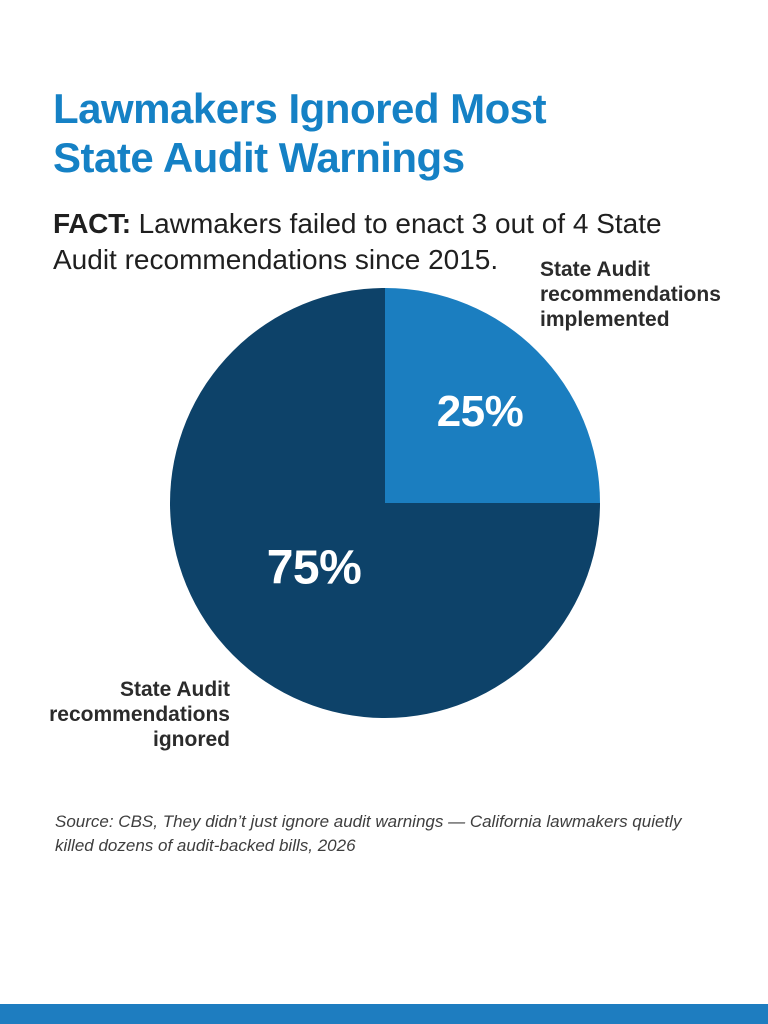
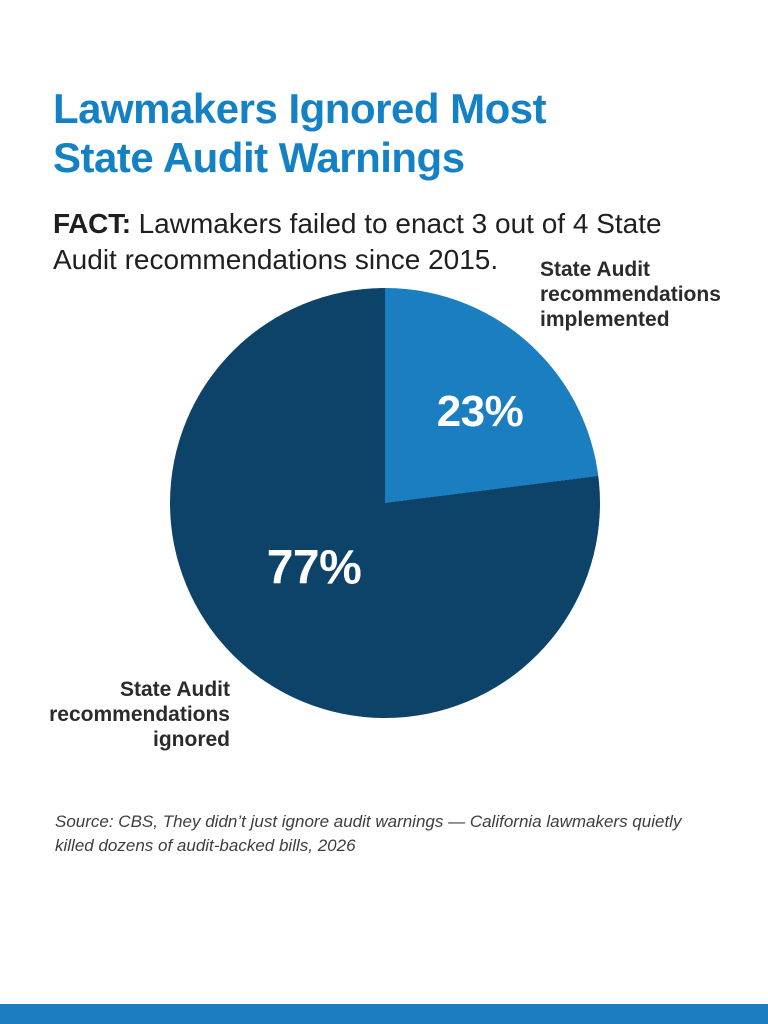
State Audit recommendations implemented: 25% -> 23%
State Audit recommendations ignored: 75% -> 77%
